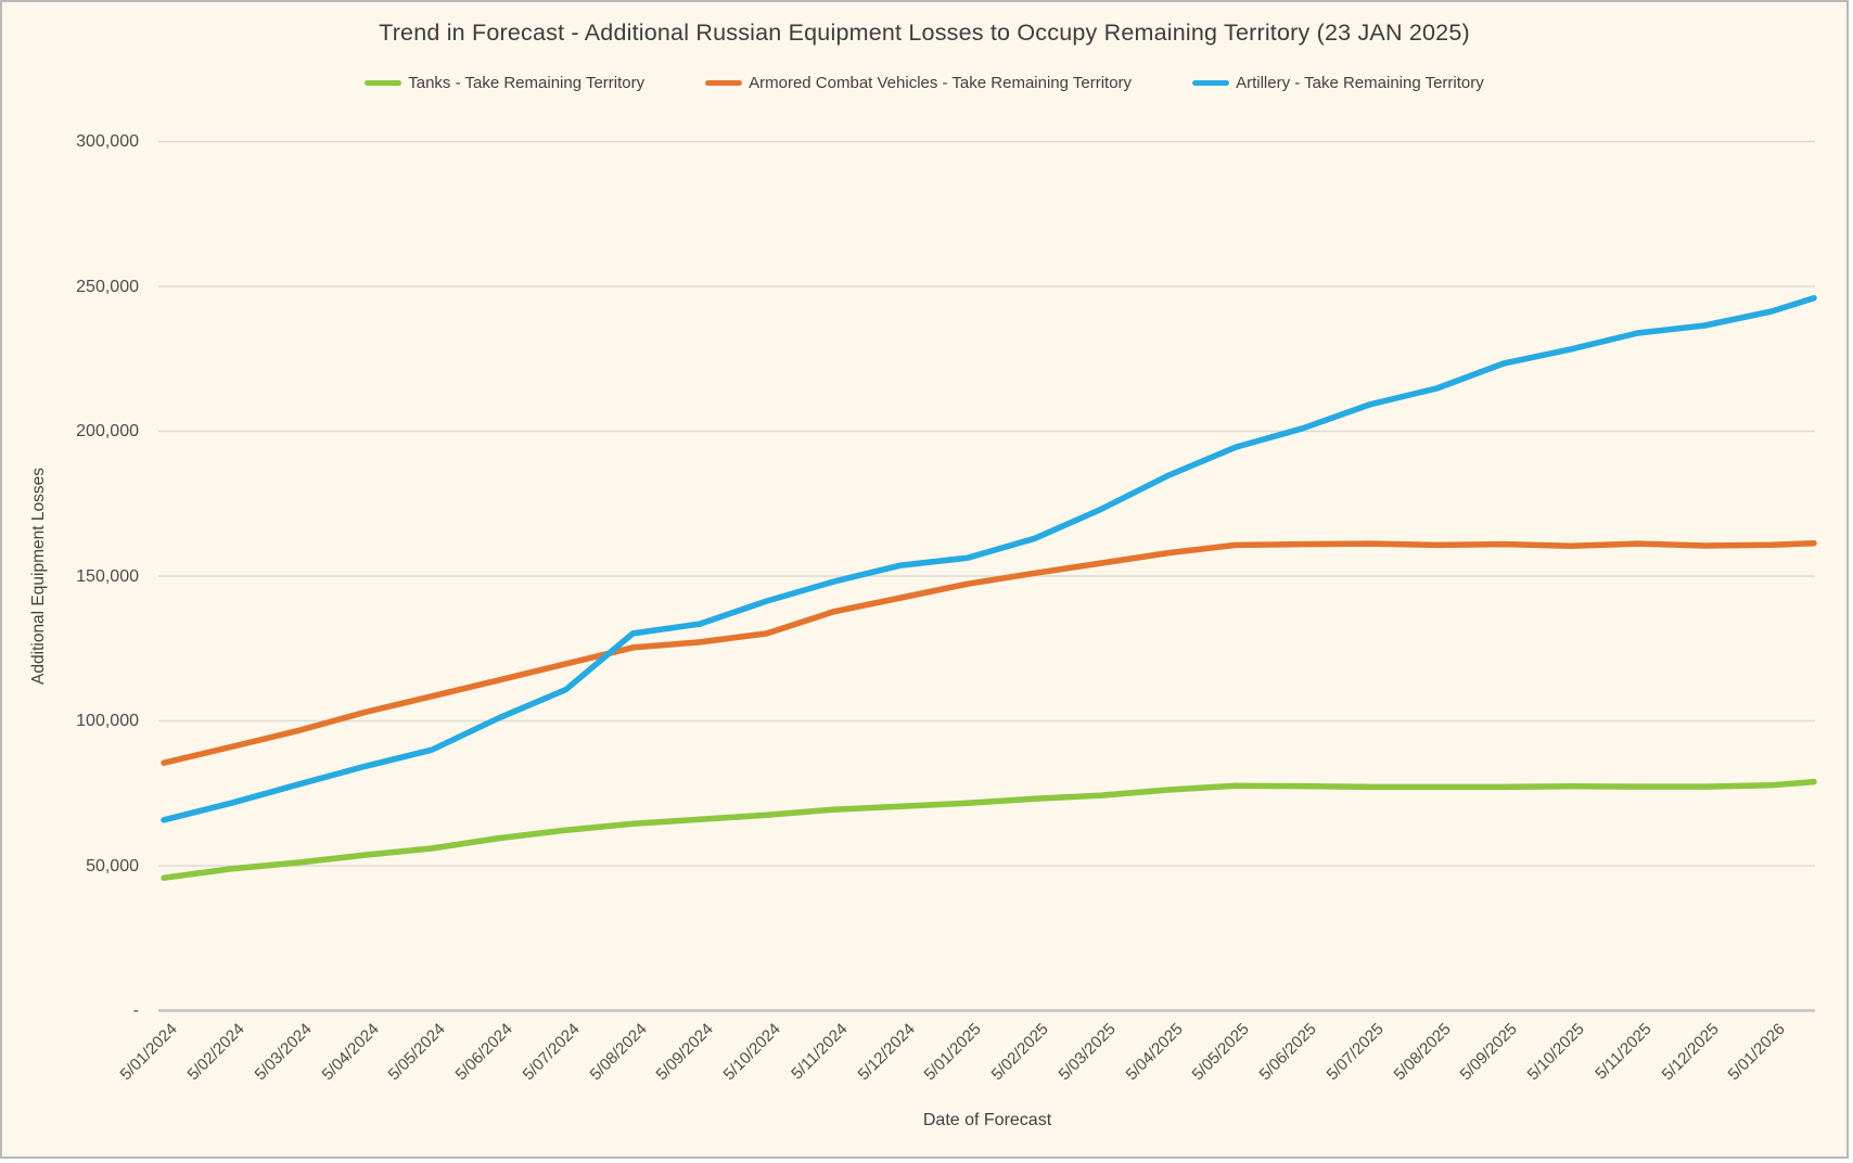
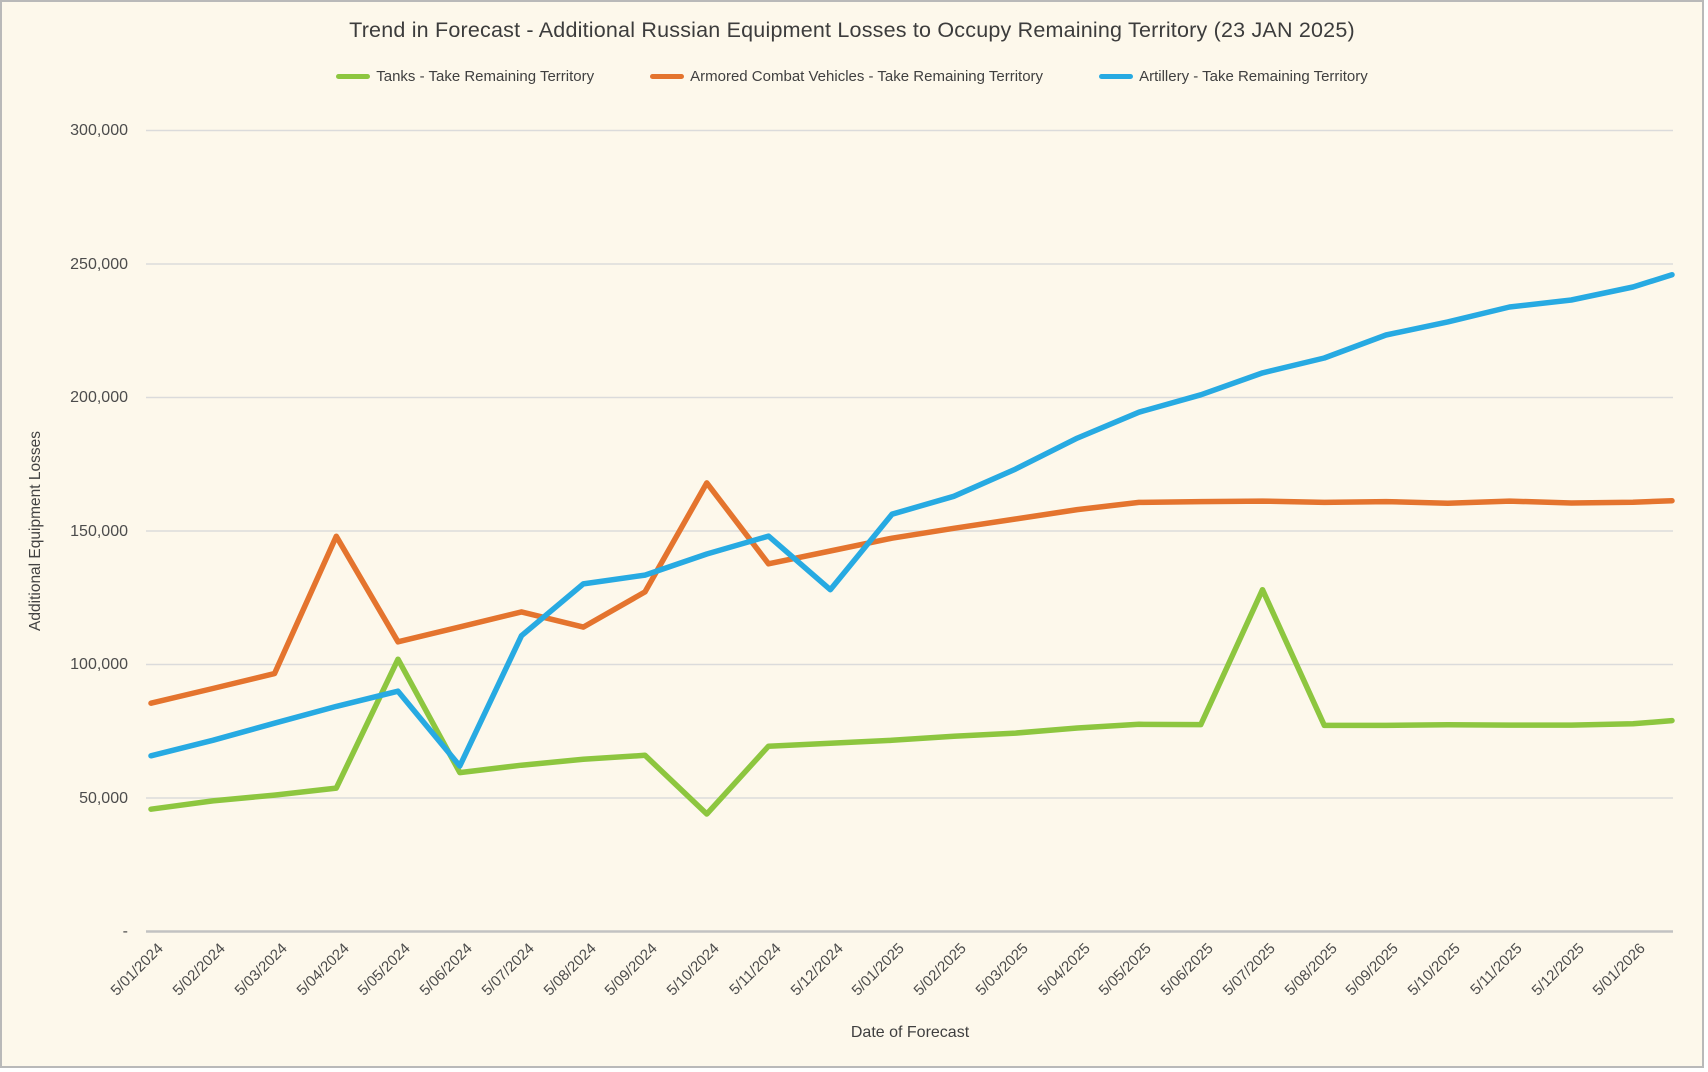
Armored Combat Vehicles - Take Remaining Territory/5/04/2024: 103000 -> 148000
Tanks - Take Remaining Territory/5/05/2024: 56000 -> 102000
Artillery - Take Remaining Territory/5/06/2024: 101000 -> 62000
Armored Combat Vehicles - Take Remaining Territory/5/08/2024: 125000 -> 114000
Tanks - Take Remaining Territory/5/10/2024: 68000 -> 44000
Armored Combat Vehicles - Take Remaining Territory/5/10/2024: 130000 -> 168000
Artillery - Take Remaining Territory/5/12/2024: 154000 -> 128000
Tanks - Take Remaining Territory/5/07/2025: 77000 -> 128000
